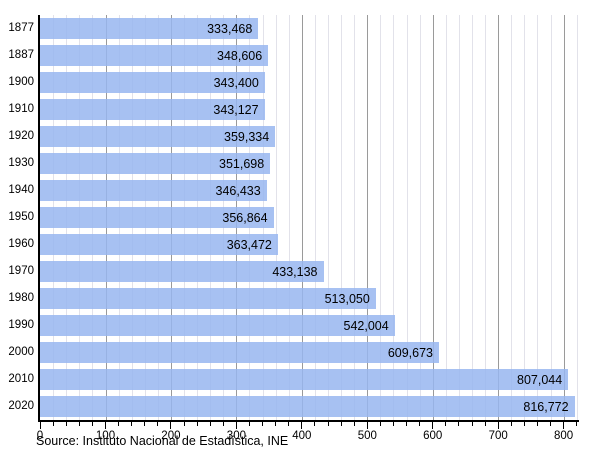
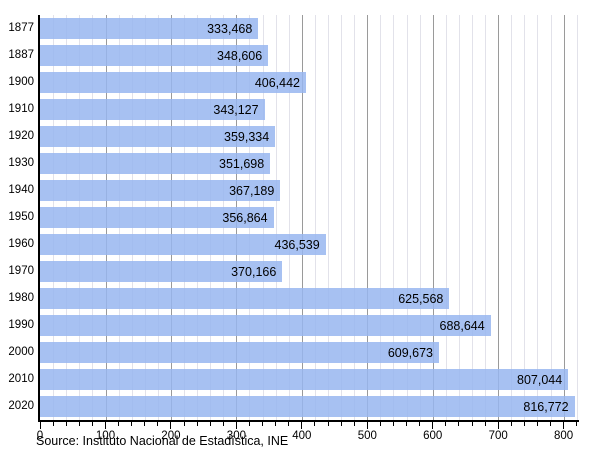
1900: 343,400 -> 406,442
1940: 346,433 -> 367,189
1960: 363,472 -> 436,539
1970: 433,138 -> 370,166
1980: 513,050 -> 625,568
1990: 542,004 -> 688,644
